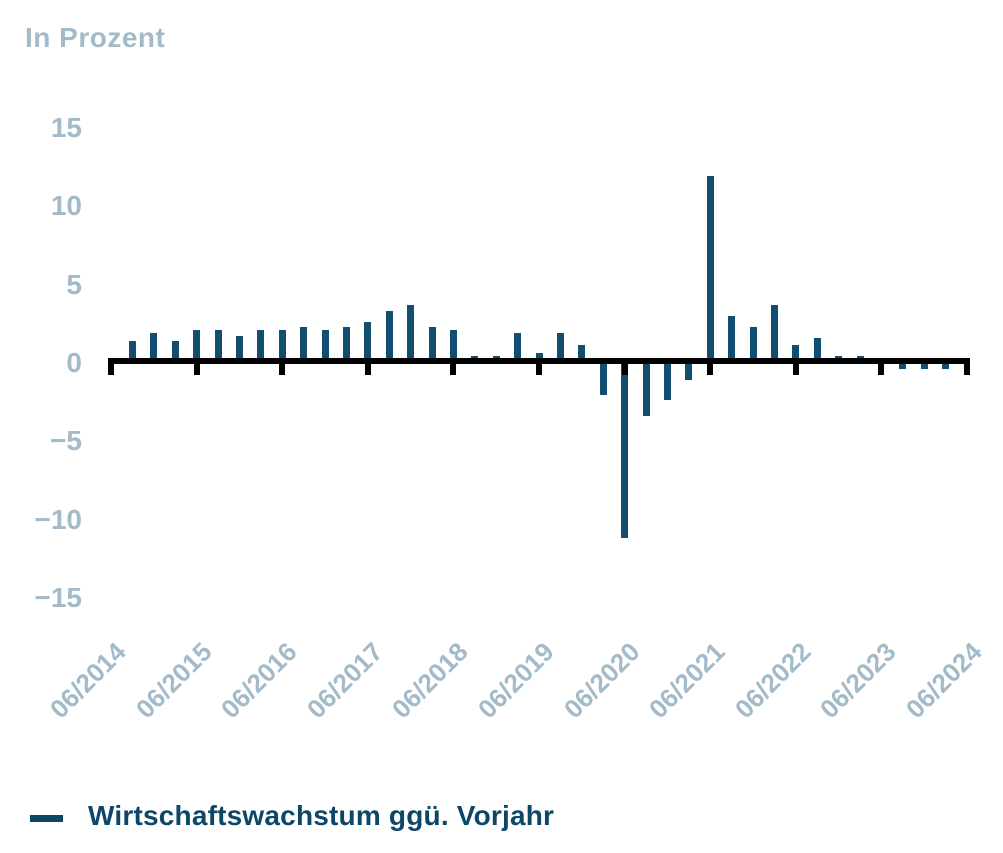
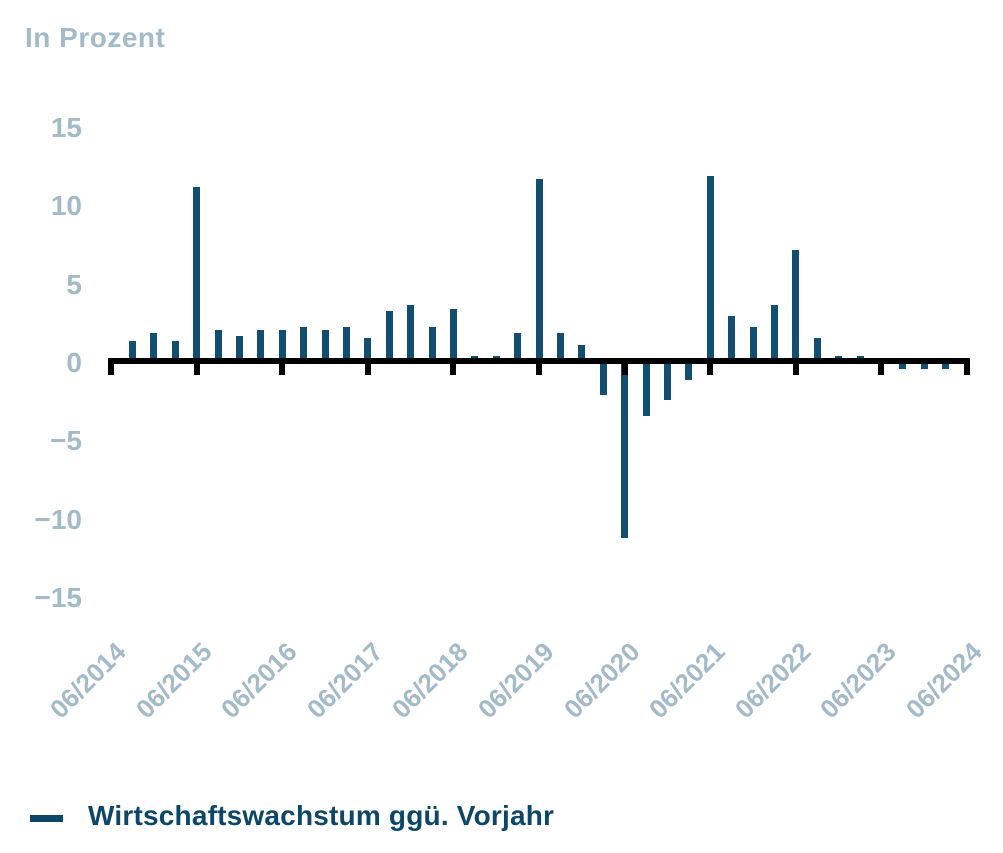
06/2015: 2.0 -> 11.1
06/2017: 2.5 -> 1.5
06/2018: 2.0 -> 3.3
06/2019: 0.5 -> 11.6
06/2022: 1.0 -> 7.1
